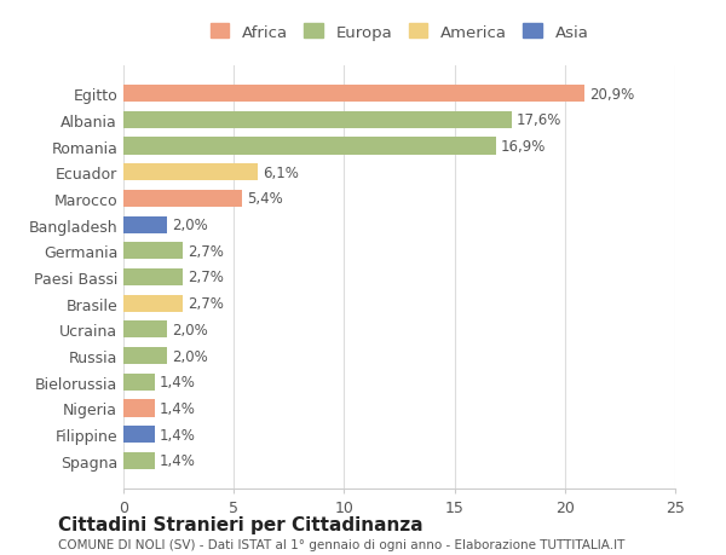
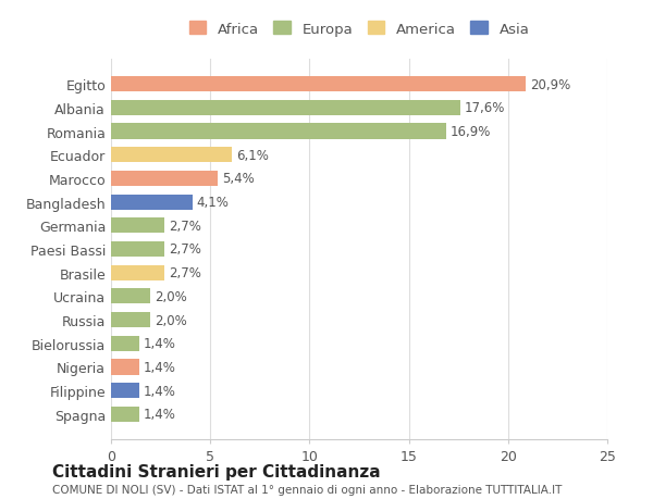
Bangladesh: 2,0% -> 4,1%
